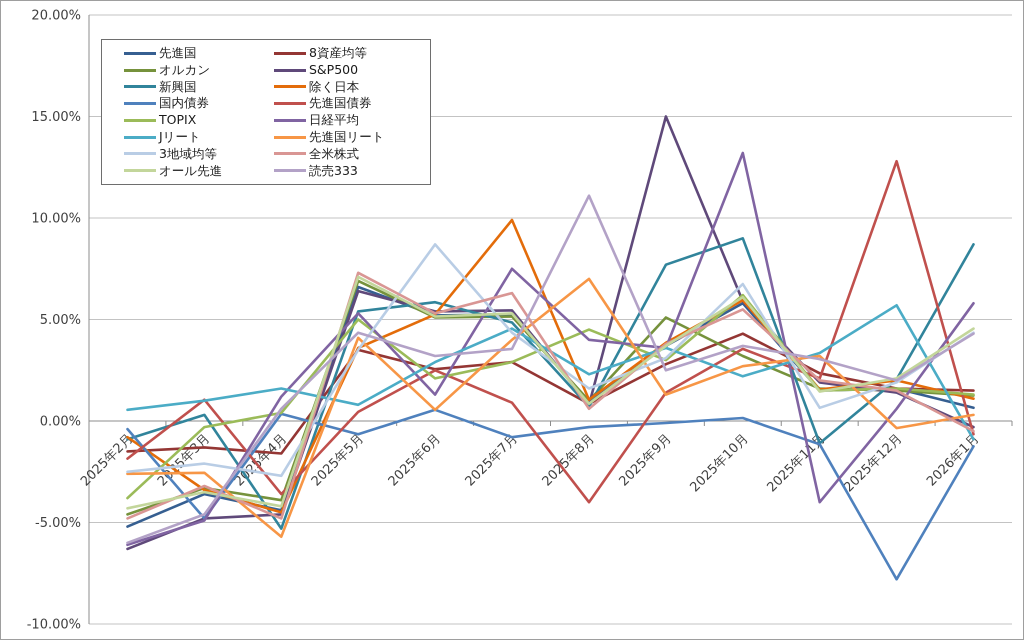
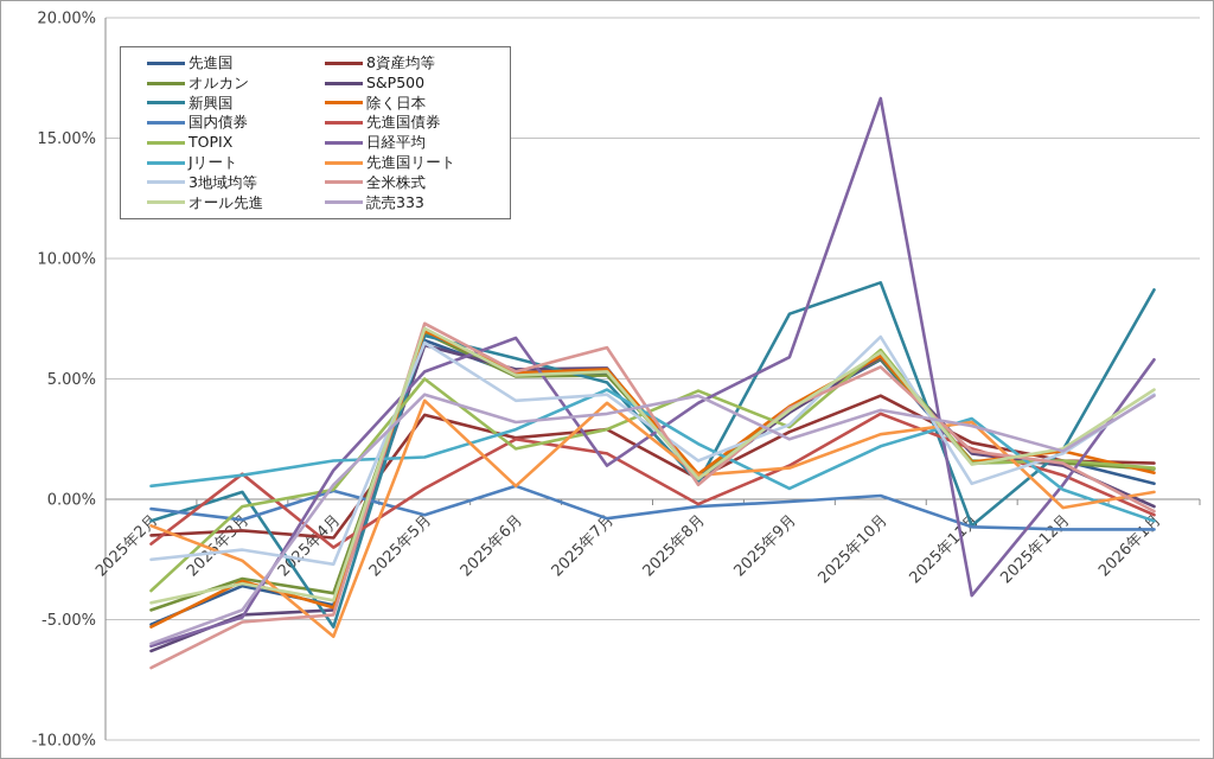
除く日本/2025年2月: -0.8% -> -5.3%
先進国リート/2025年2月: -2.6% -> -1.1%
全米株式/2025年2月: -4.8% -> -7.0%
国内債券/2025年3月: -4.8% -> -0.8%
全米株式/2025年3月: -3.2% -> -5.1%
先進国債券/2025年4月: -3.6% -> -2.0%
新興国/2025年5月: 5.4% -> 6.8%
除く日本/2025年5月: 3.6% -> 7.0%
Jリート/2025年5月: 0.8% -> 1.8%
3地域均等/2025年5月: 3.5% -> 6.5%
日経平均/2025年6月: 1.3% -> 6.7%
3地域均等/2025年6月: 8.7% -> 4.1%
除く日本/2025年7月: 9.9% -> 5.4%
先進国債券/2025年7月: 0.9% -> 1.9%
日経平均/2025年7月: 7.5% -> 1.4%
先進国債券/2025年8月: -4.0% -> -0.2%
先進国リート/2025年8月: 7.0% -> 1.0%
読売333/2025年8月: 11.1% -> 4.3%
オルカン/2025年9月: 5.1% -> 3.8%
S&P500/2025年9月: 15.0% -> 3.6%
日経平均/2025年9月: 3.6% -> 5.9%
Jリート/2025年9月: 3.6% -> 0.5%
オルカン/2025年10月: 3.2% -> 5.8%
日経平均/2025年10月: 13.2% -> 16.6%
国内債券/2025年12月: -7.8% -> -1.2%
先進国債券/2025年12月: 12.8% -> 1.0%
Jリート/2025年12月: 5.7% -> 0.4%
